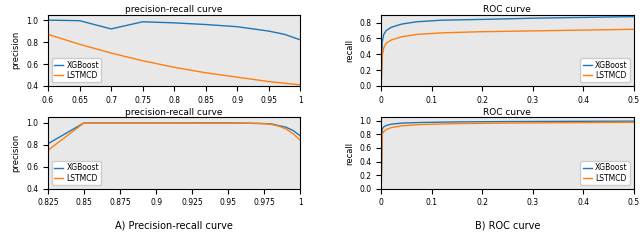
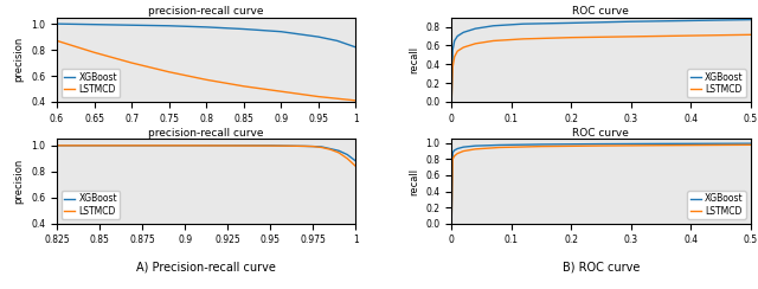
XGBoost/0.7: 0.92 -> 0.99
XGBoost/0.825: 0.81 -> 1.00
LSTMCD/0.825: 0.75 -> 1.00
